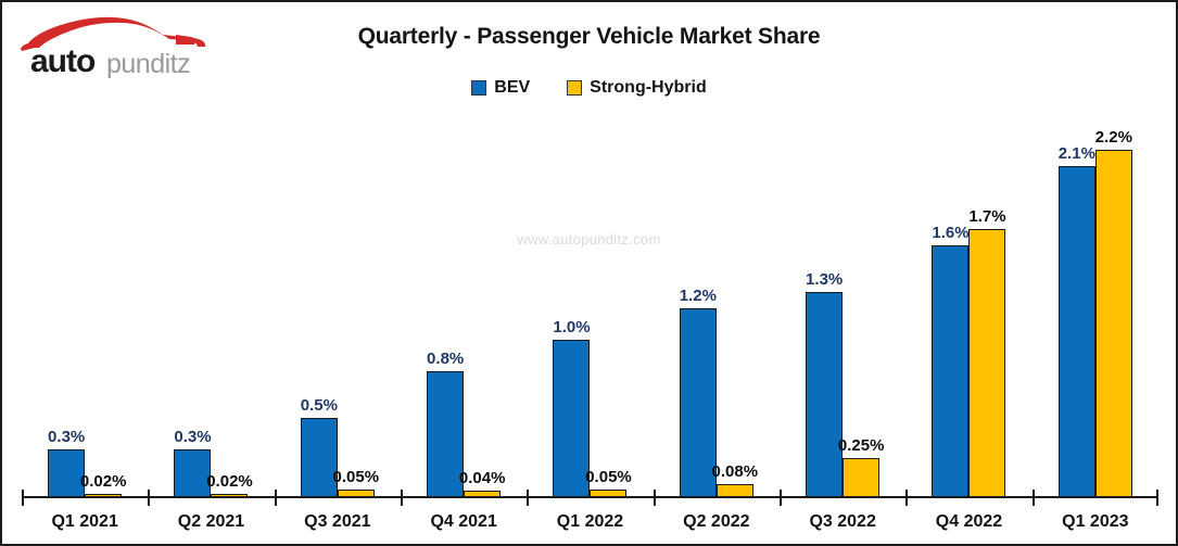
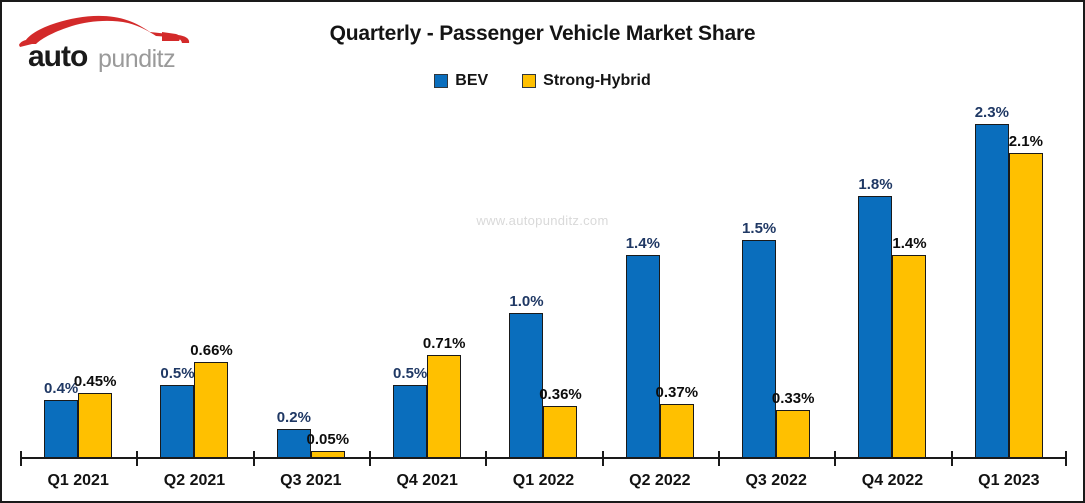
BEV/Q1 2021: 0.3% -> 0.4%
Strong-Hybrid/Q1 2021: 0.02% -> 0.45%
BEV/Q2 2021: 0.3% -> 0.5%
Strong-Hybrid/Q2 2021: 0.02% -> 0.66%
BEV/Q3 2021: 0.5% -> 0.2%
BEV/Q4 2021: 0.8% -> 0.5%
Strong-Hybrid/Q4 2021: 0.04% -> 0.71%
Strong-Hybrid/Q1 2022: 0.05% -> 0.36%
BEV/Q2 2022: 1.2% -> 1.4%
Strong-Hybrid/Q2 2022: 0.08% -> 0.37%
BEV/Q3 2022: 1.3% -> 1.5%
Strong-Hybrid/Q3 2022: 0.25% -> 0.33%
BEV/Q4 2022: 1.6% -> 1.8%
Strong-Hybrid/Q4 2022: 1.7% -> 1.4%
BEV/Q1 2023: 2.1% -> 2.3%
Strong-Hybrid/Q1 2023: 2.2% -> 2.1%
